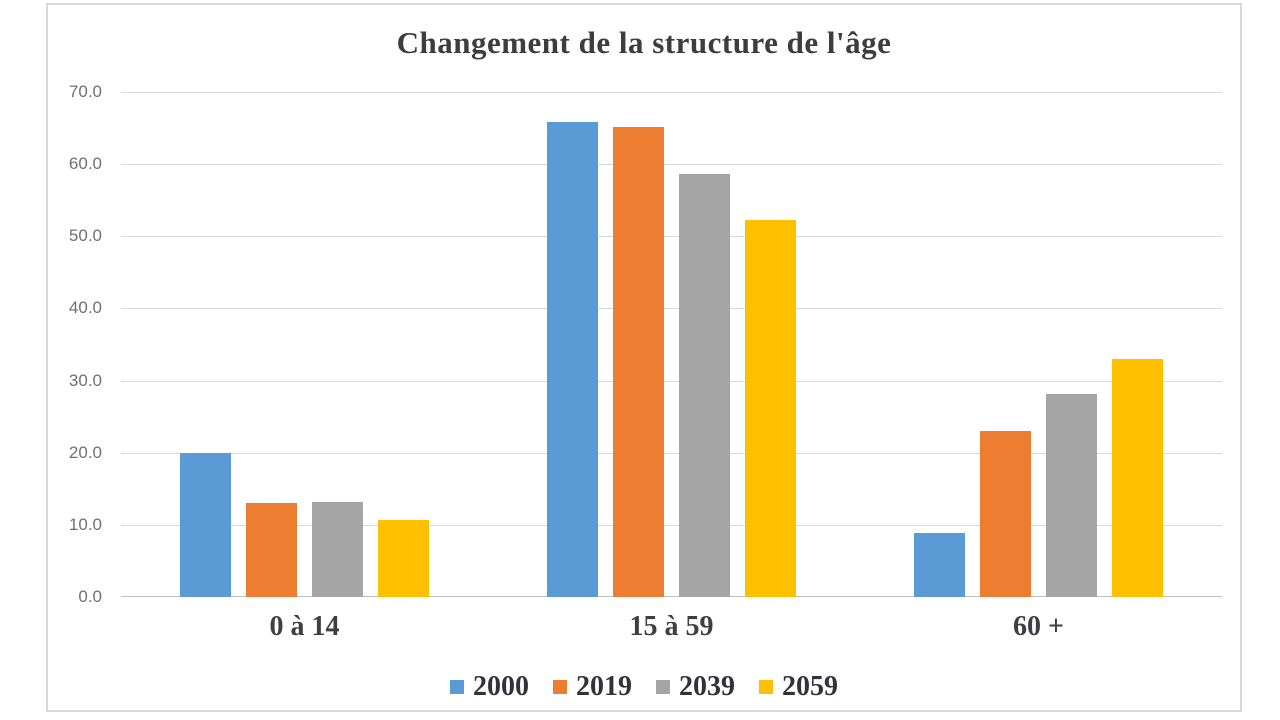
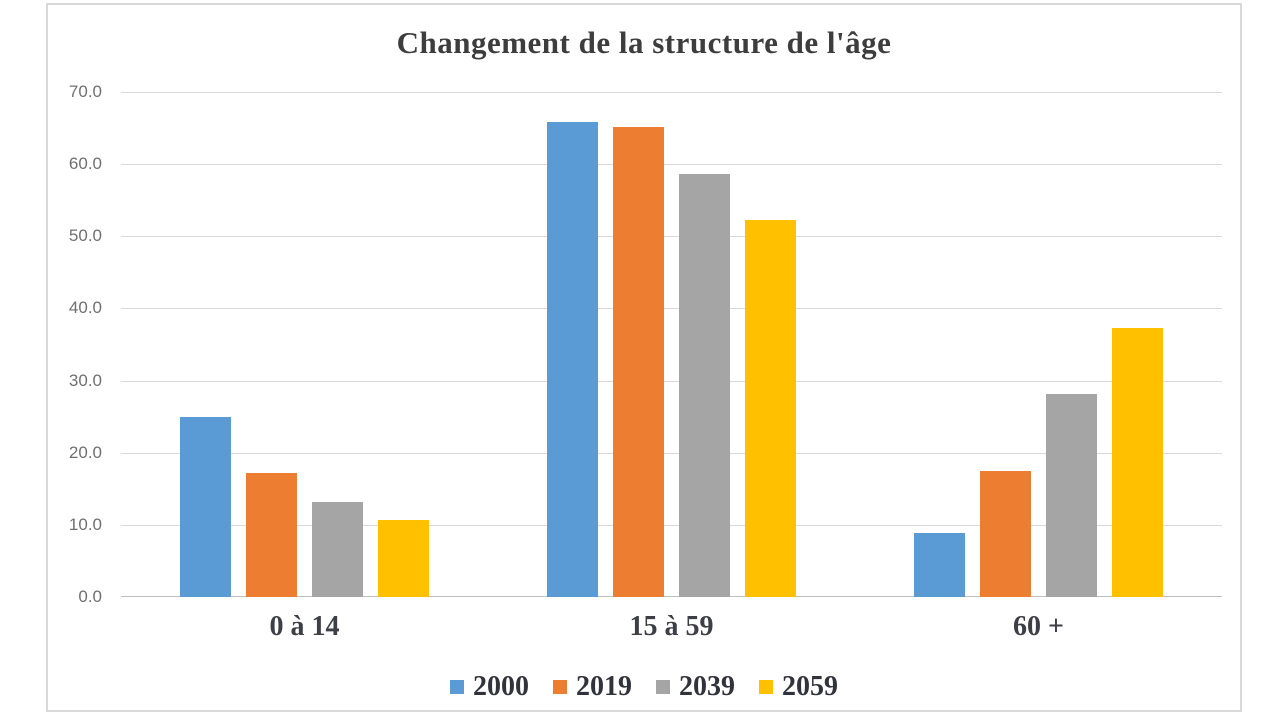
2000/0 à 14: 20 -> 25
2019/0 à 14: 13 -> 17
2019/60 +: 23 -> 17
2059/60 +: 33 -> 37
